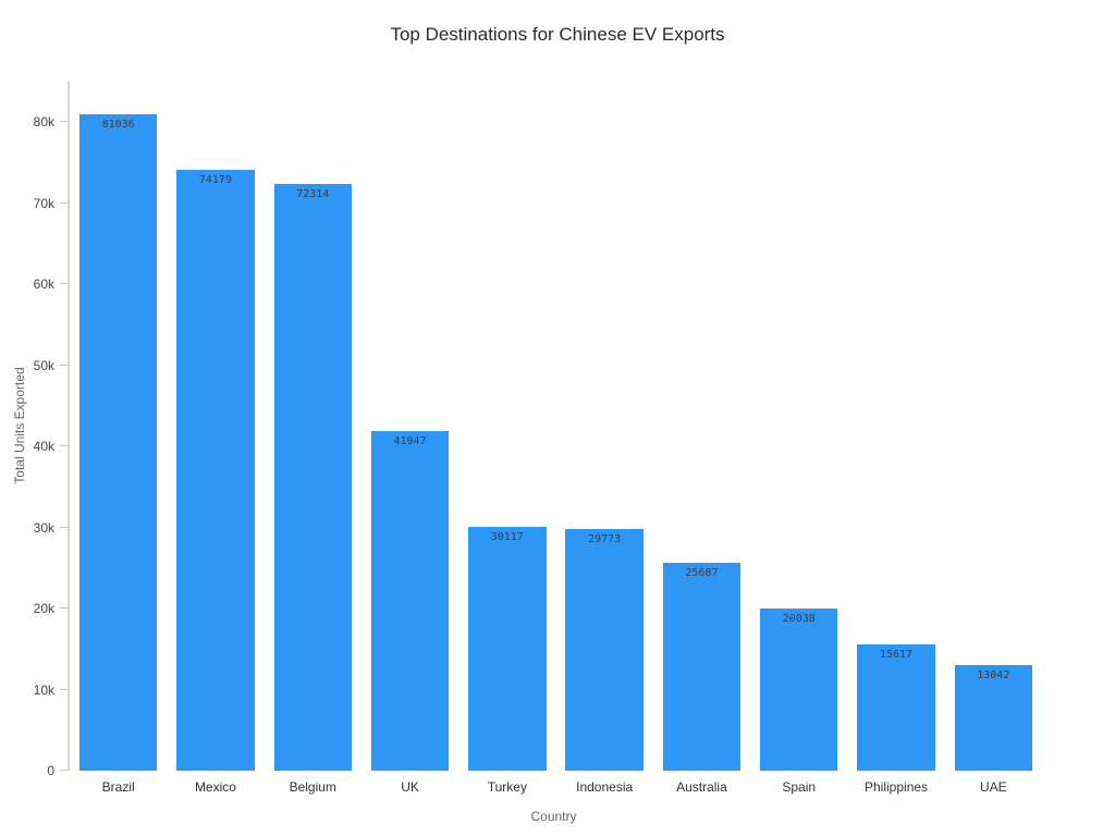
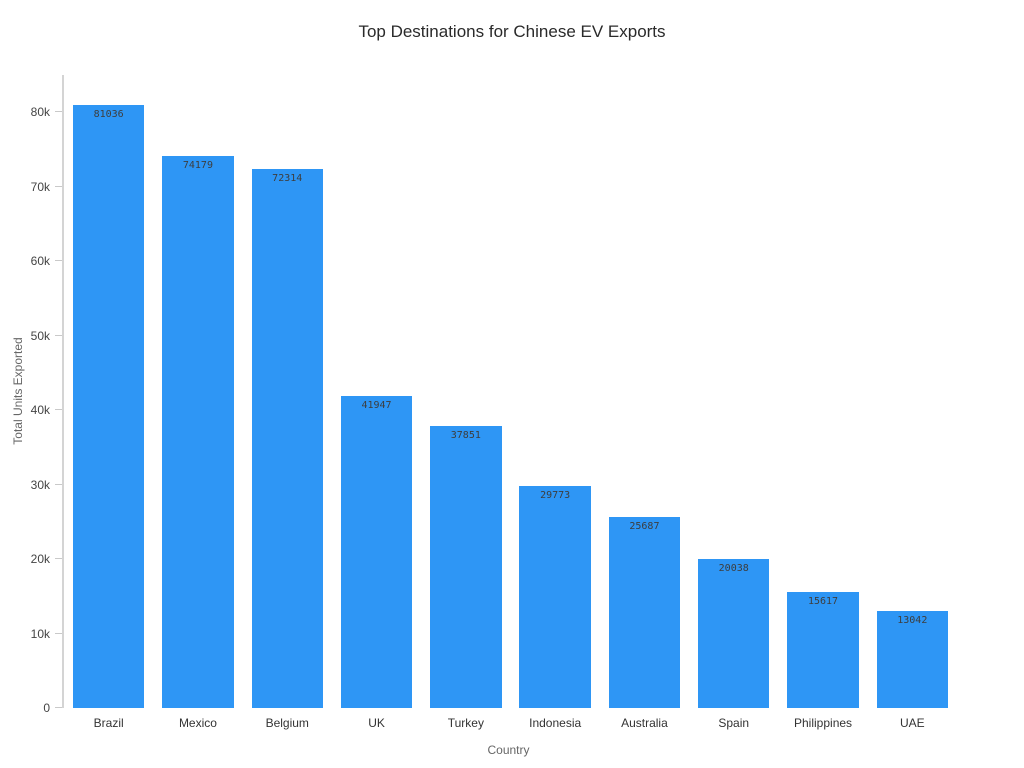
Turkey: 30117 -> 37851
